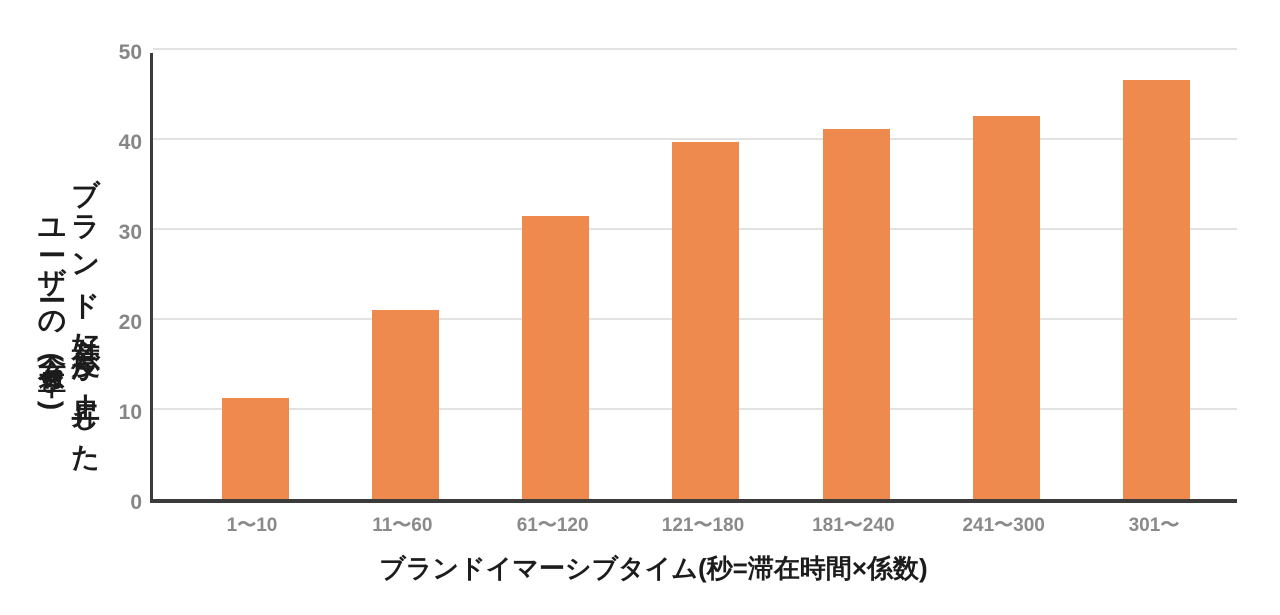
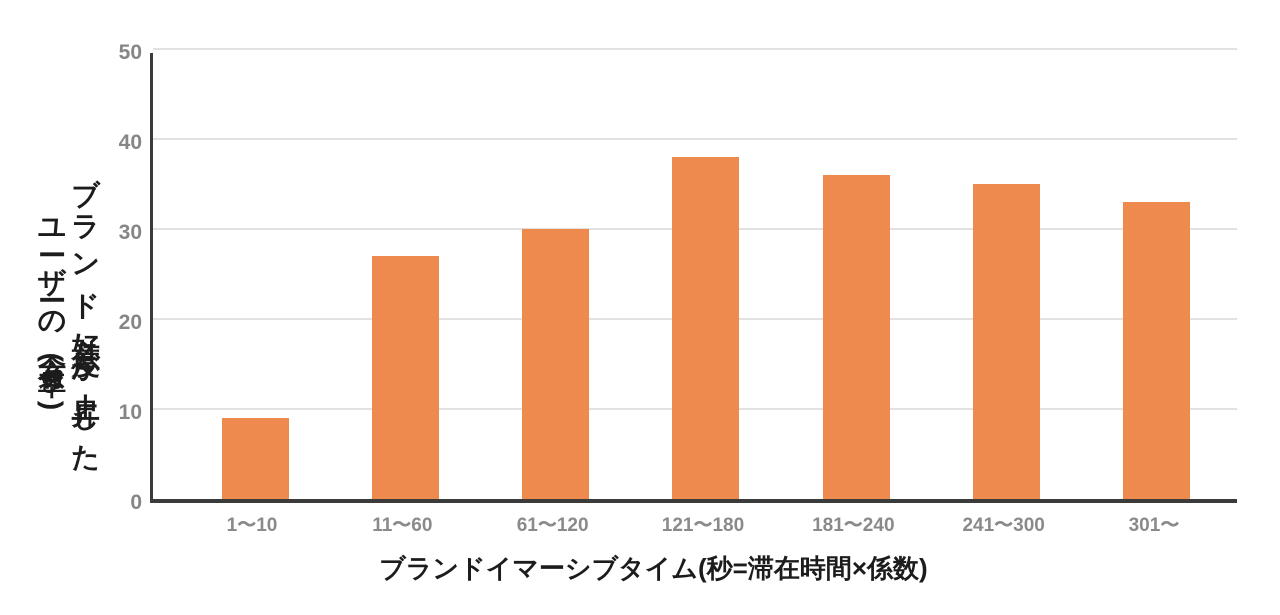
1〜10: 11 -> 9
11〜60: 21 -> 27
61〜120: 32 -> 30
121〜180: 40 -> 38
181〜240: 41 -> 36
241〜300: 43 -> 35
301〜: 47 -> 33
